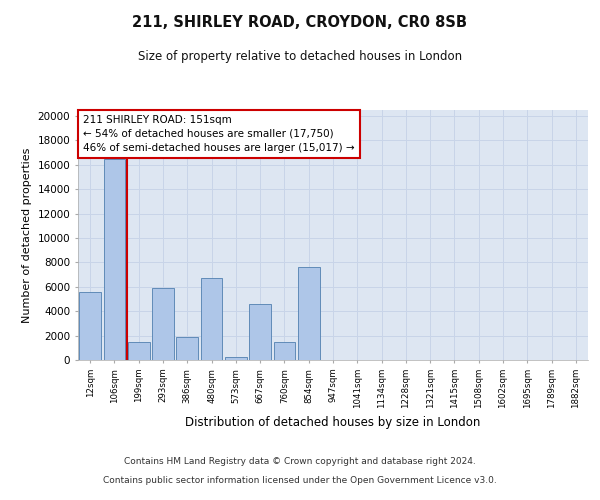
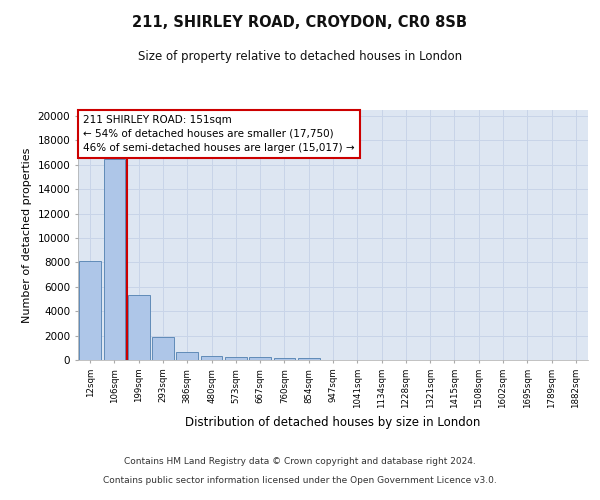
12sqm: 5600 -> 8100
199sqm: 1500 -> 5300
293sqm: 5900 -> 1800
386sqm: 1900 -> 700
480sqm: 6700 -> 400
667sqm: 4600 -> 200
760sqm: 1500 -> 200
854sqm: 7600 -> 200
